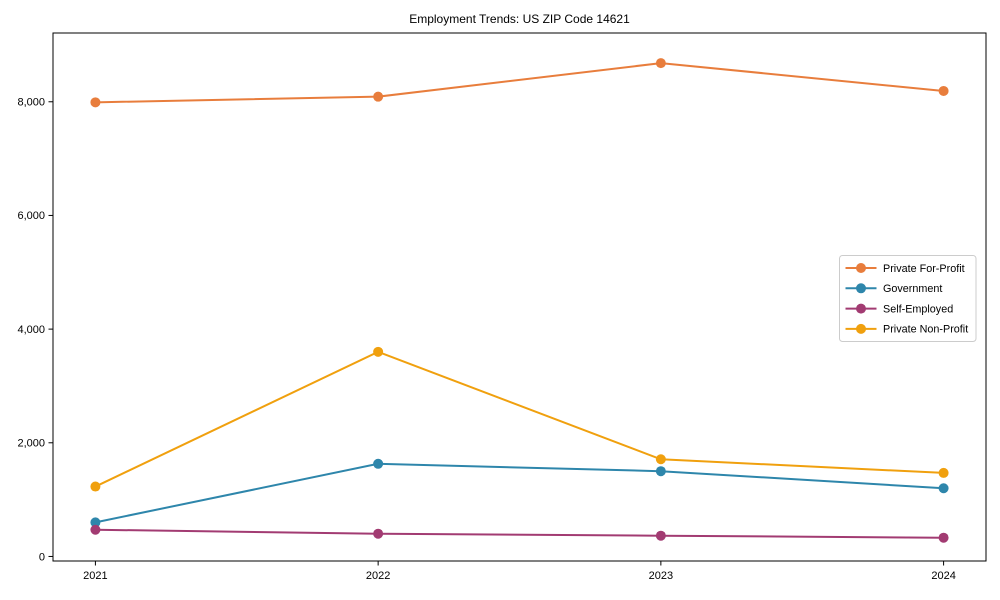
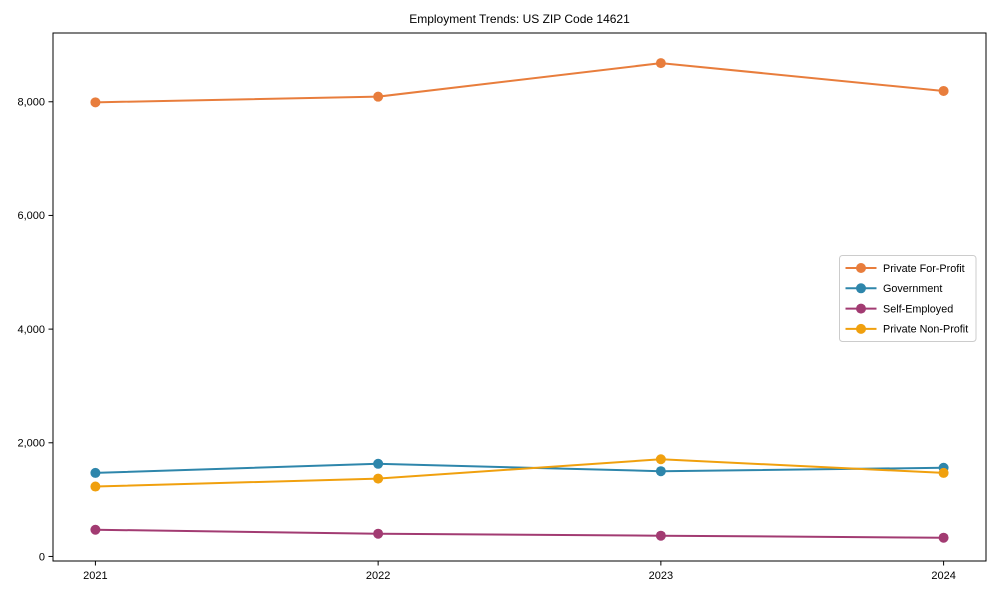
Government/2021: 600 -> 1500
Private Non-Profit/2022: 3600 -> 1400
Government/2024: 1200 -> 1600
